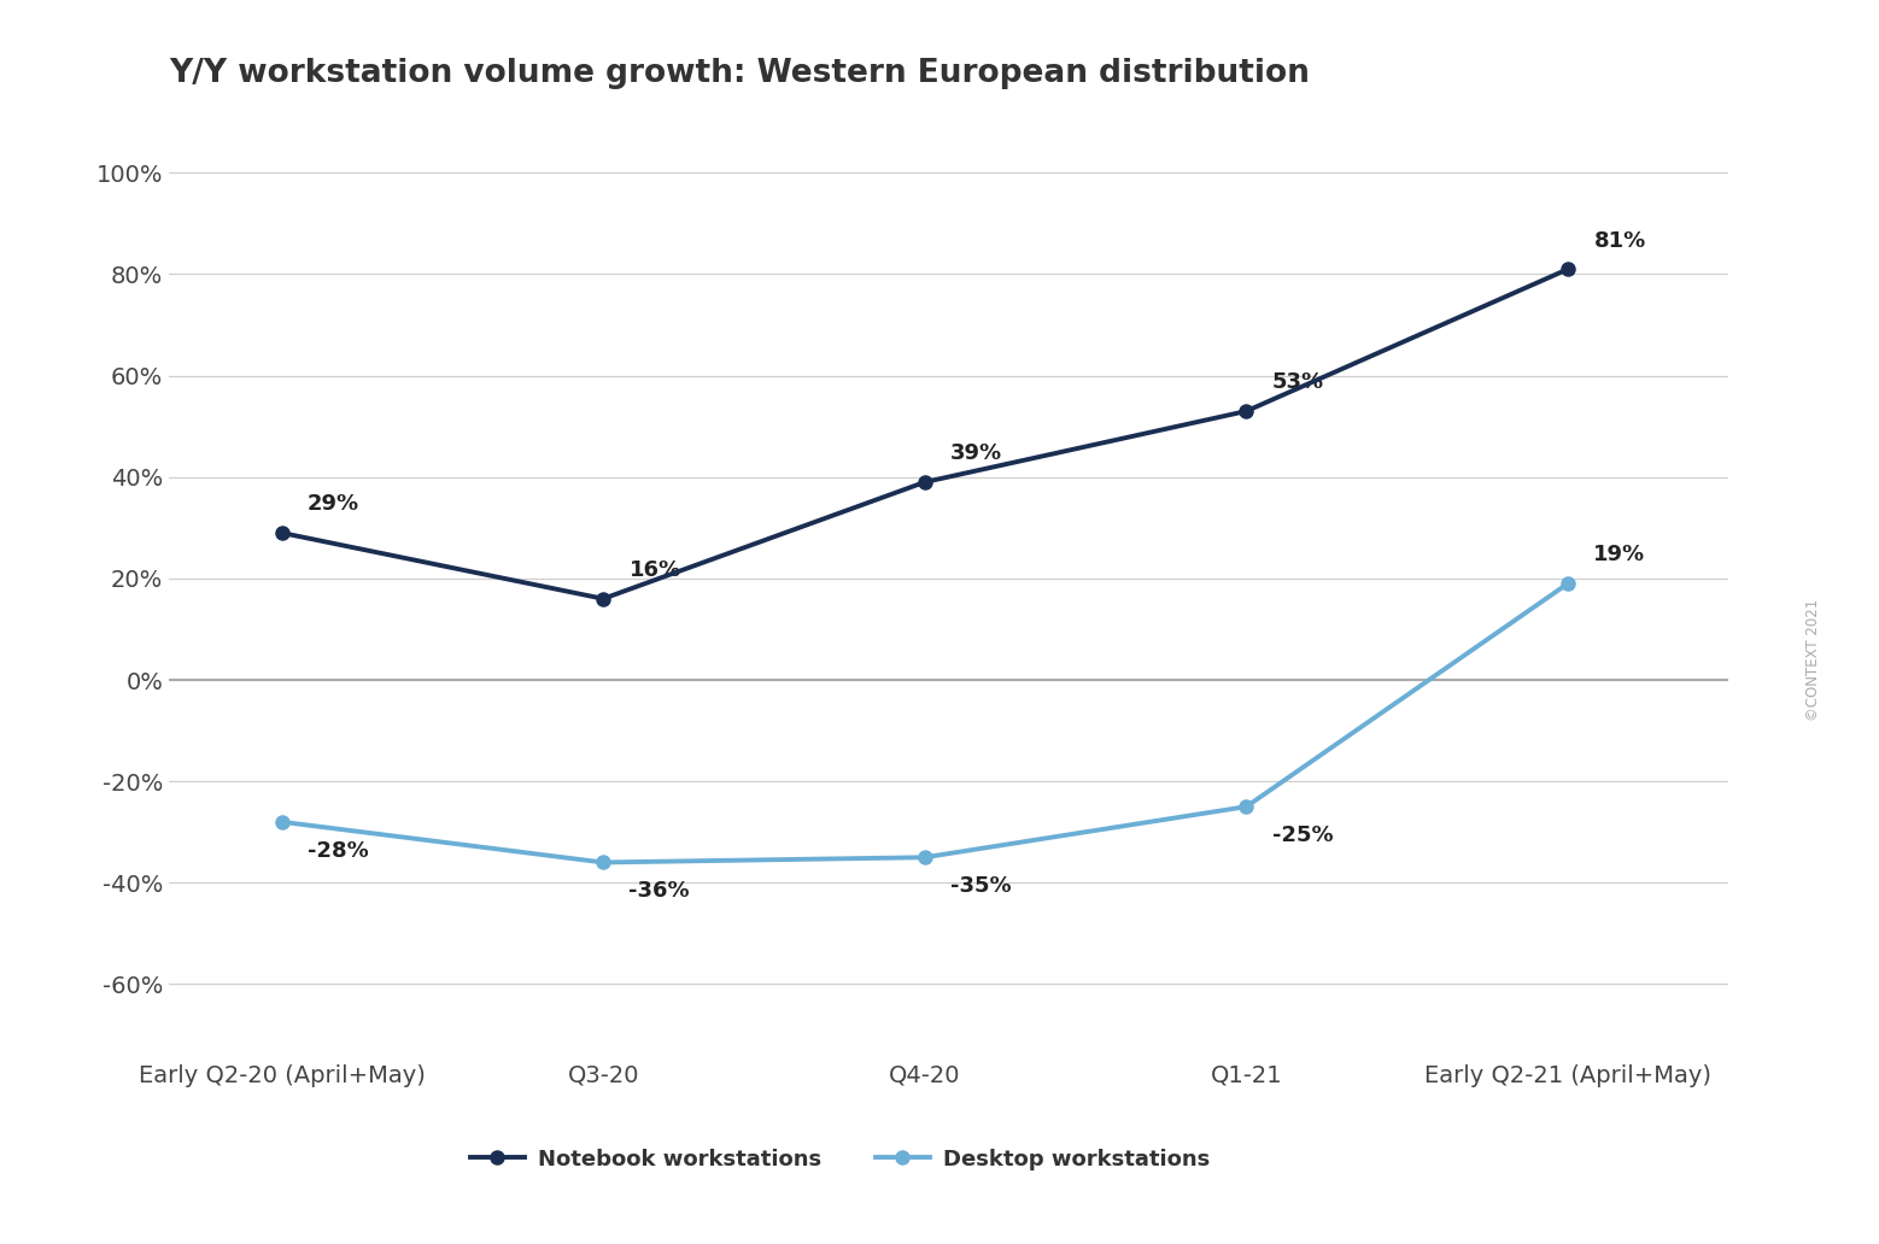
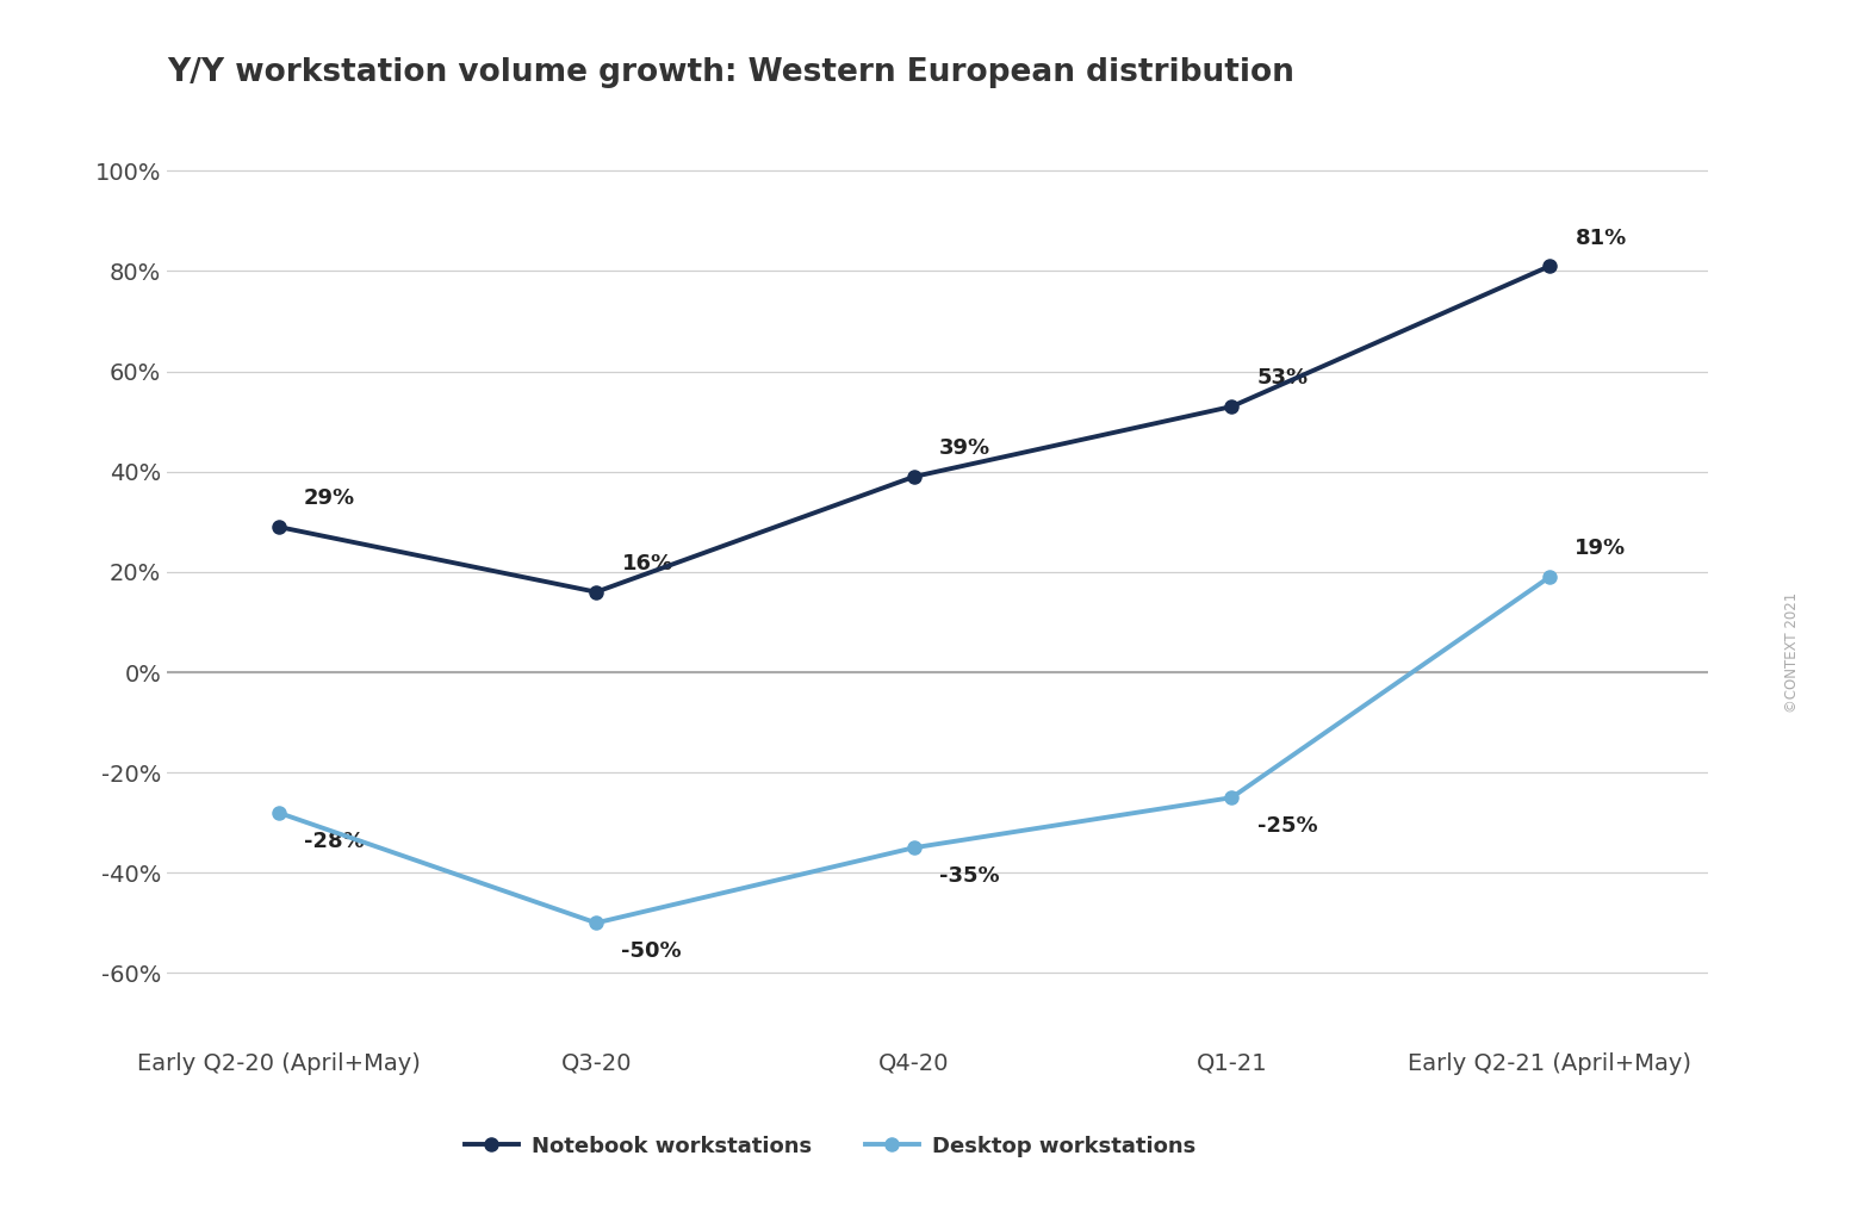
Desktop workstations/Q3-20: -36% -> -50%
